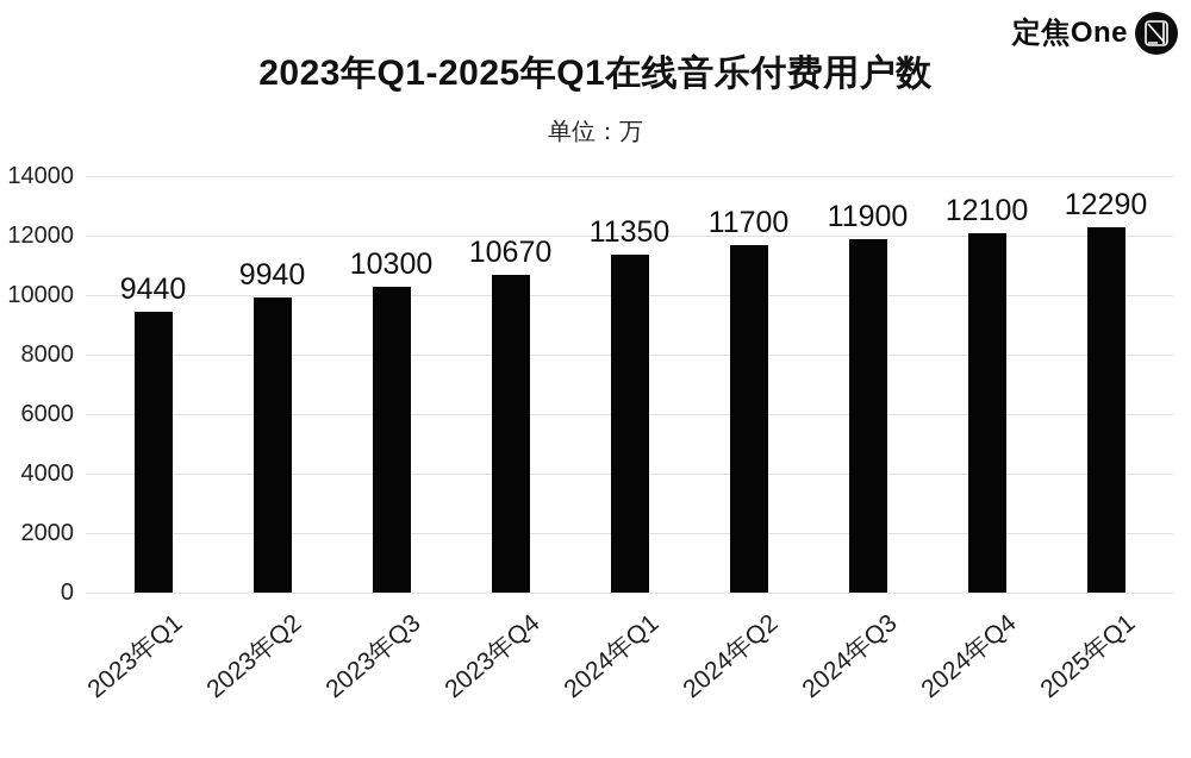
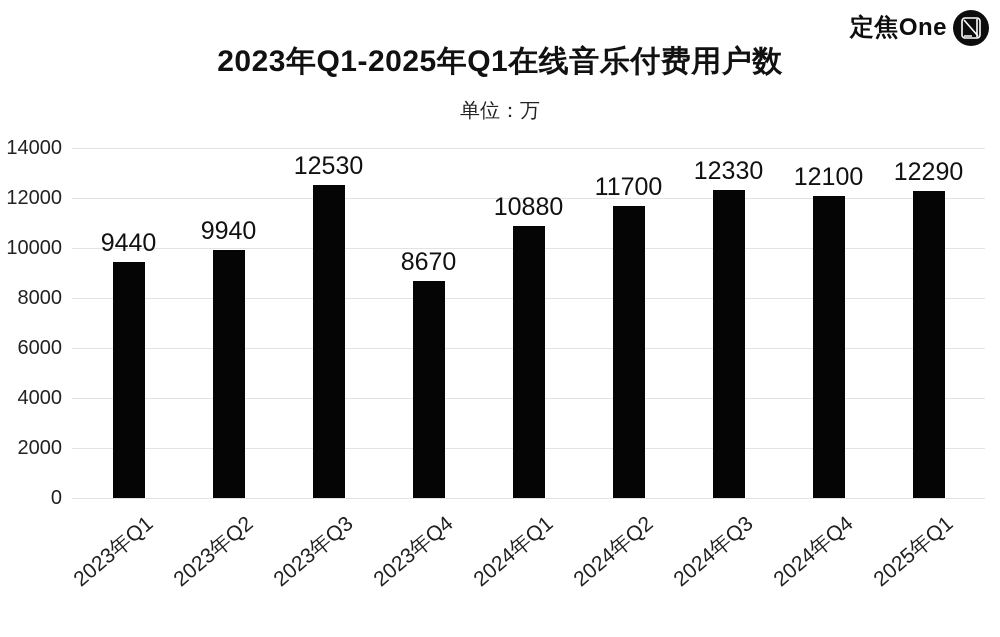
2023年Q3: 10300 -> 12530
2023年Q4: 10670 -> 8670
2024年Q1: 11350 -> 10880
2024年Q3: 11900 -> 12330
